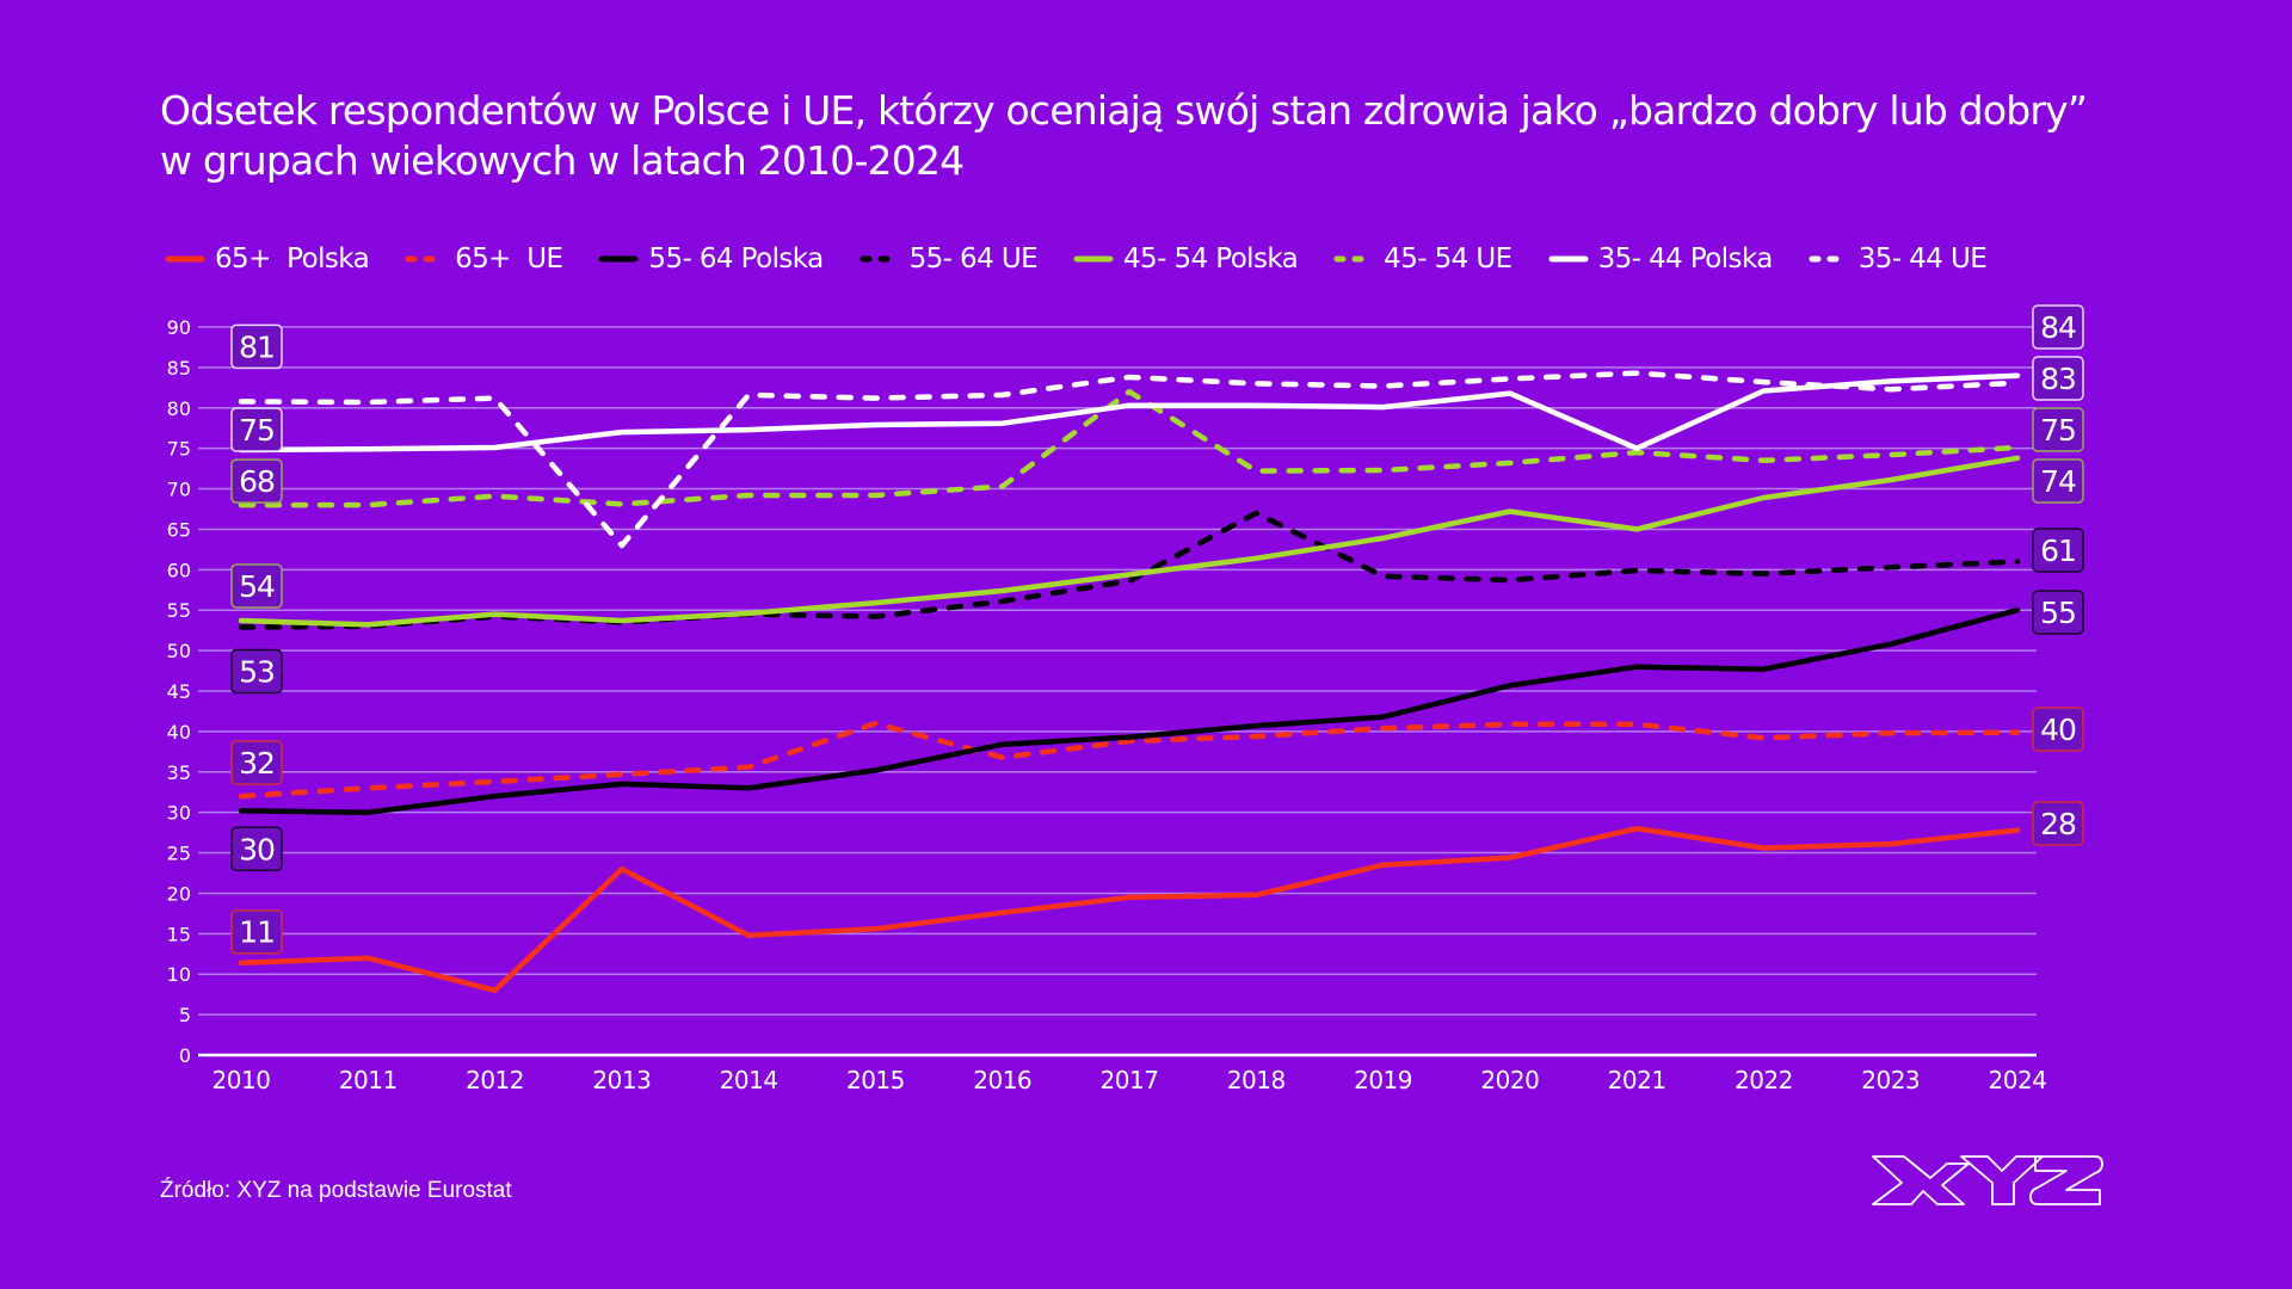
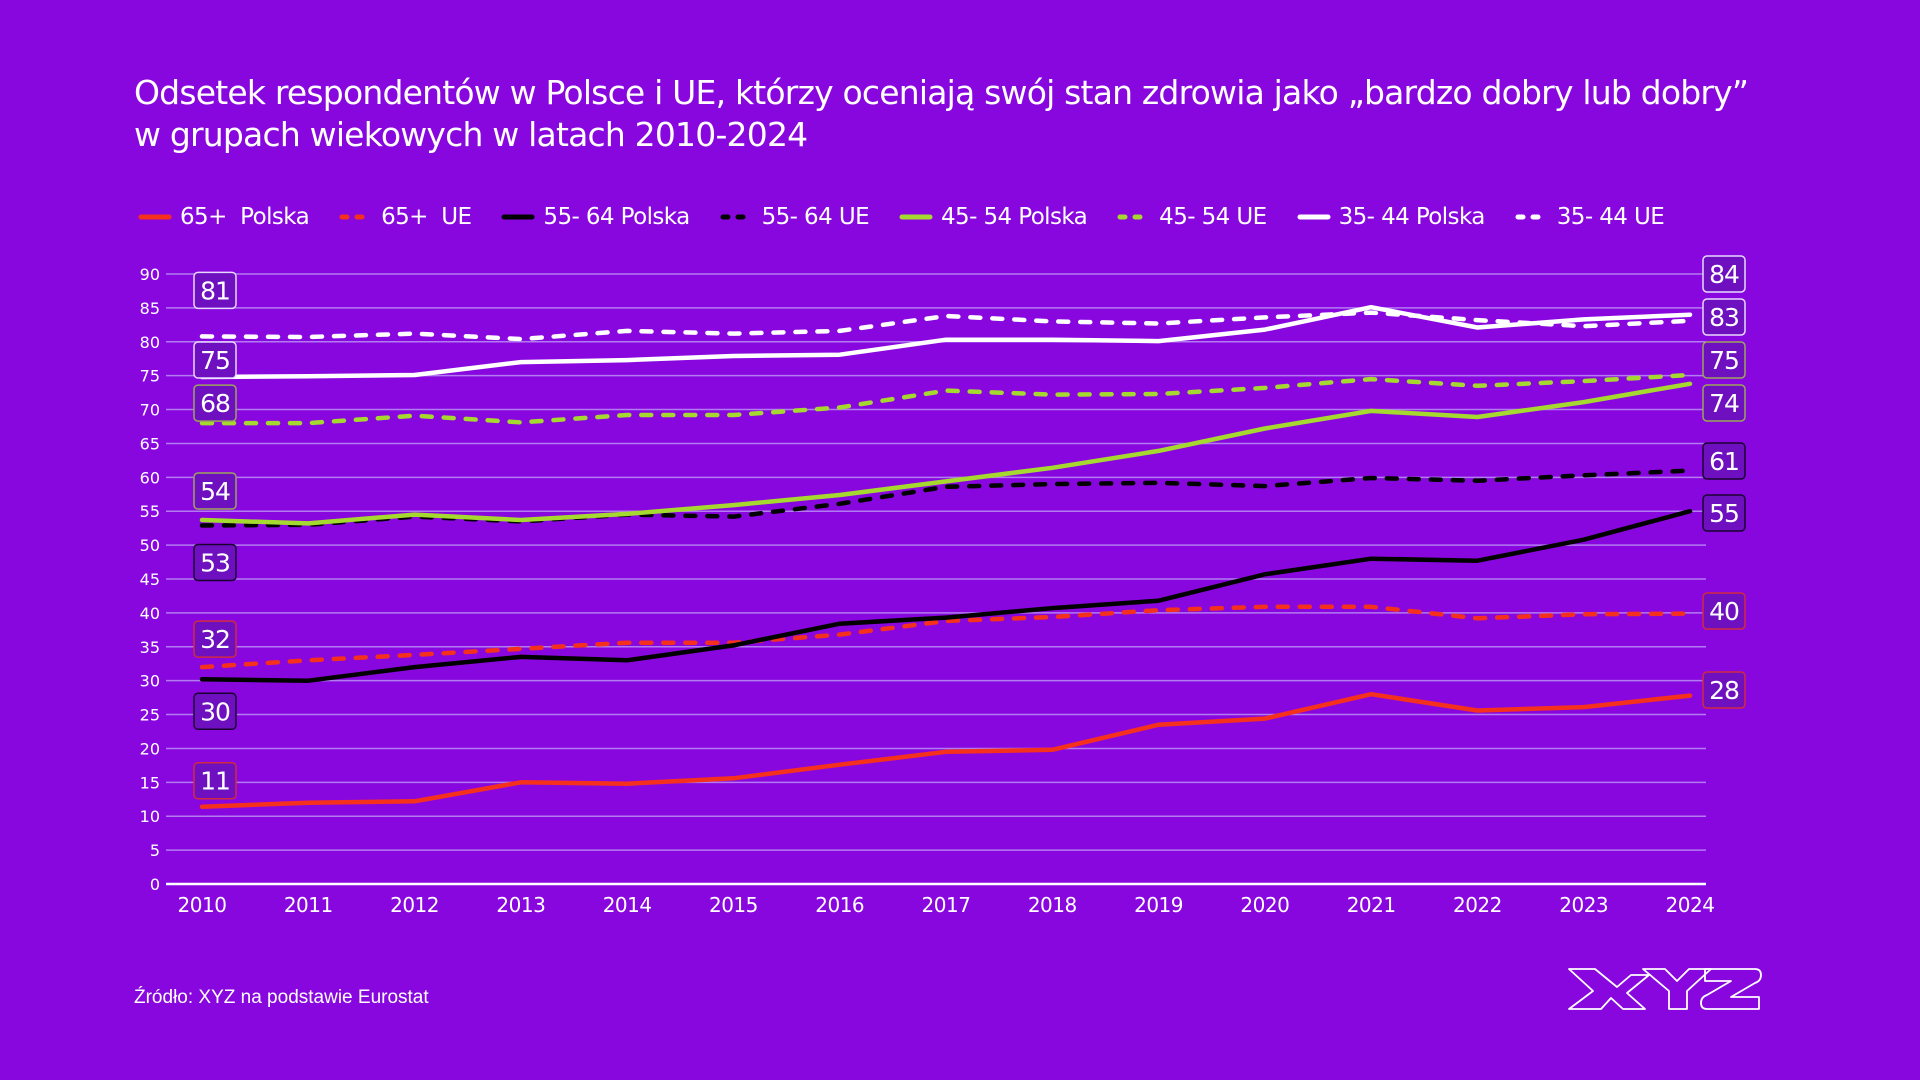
65+ Polska/2012: 8 -> 12
65+ Polska/2013: 23 -> 15
35- 44 UE/2013: 63 -> 80
65+ UE/2015: 41 -> 36
45- 54 UE/2017: 82 -> 73
55- 64 UE/2018: 67 -> 59
45- 54 Polska/2021: 65 -> 70
35- 44 Polska/2021: 75 -> 85
